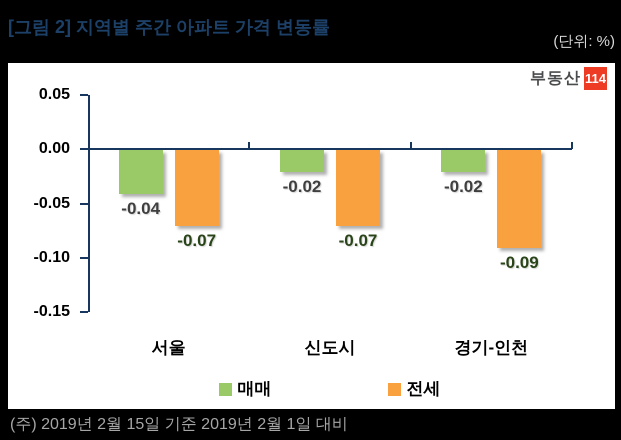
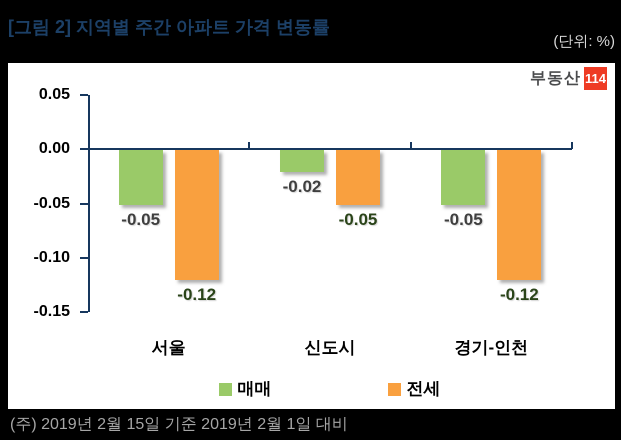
매매/서울: -0.04 -> -0.05
전세/서울: -0.07 -> -0.12
전세/신도시: -0.07 -> -0.05
매매/경기-인천: -0.02 -> -0.05
전세/경기-인천: -0.09 -> -0.12
